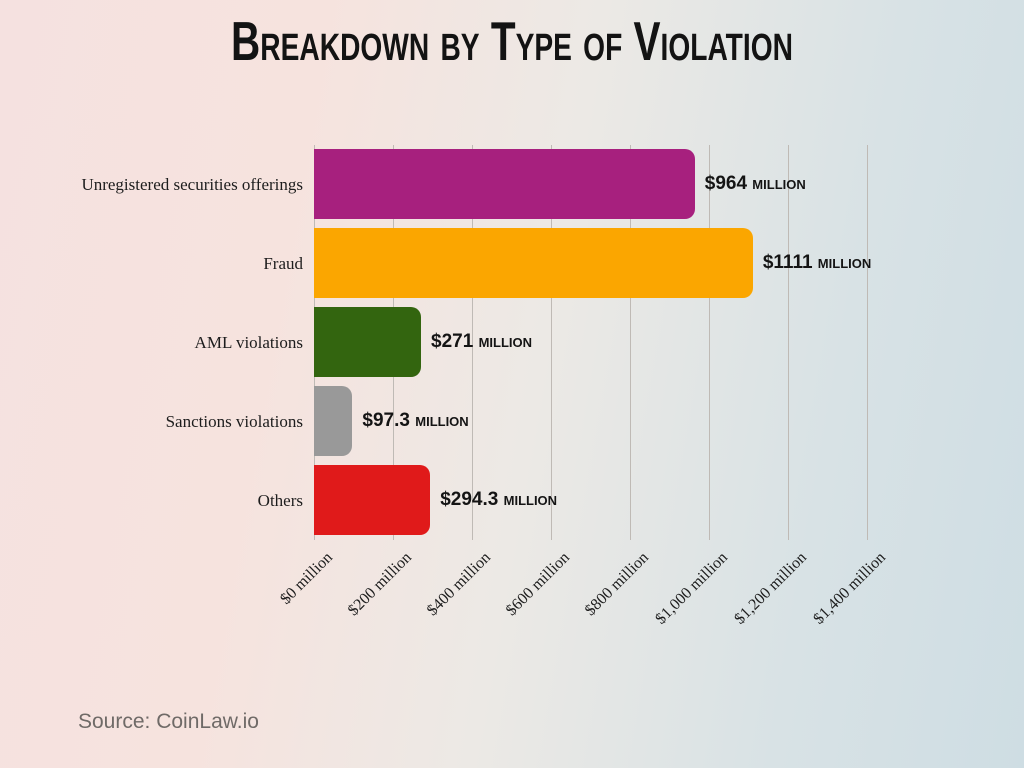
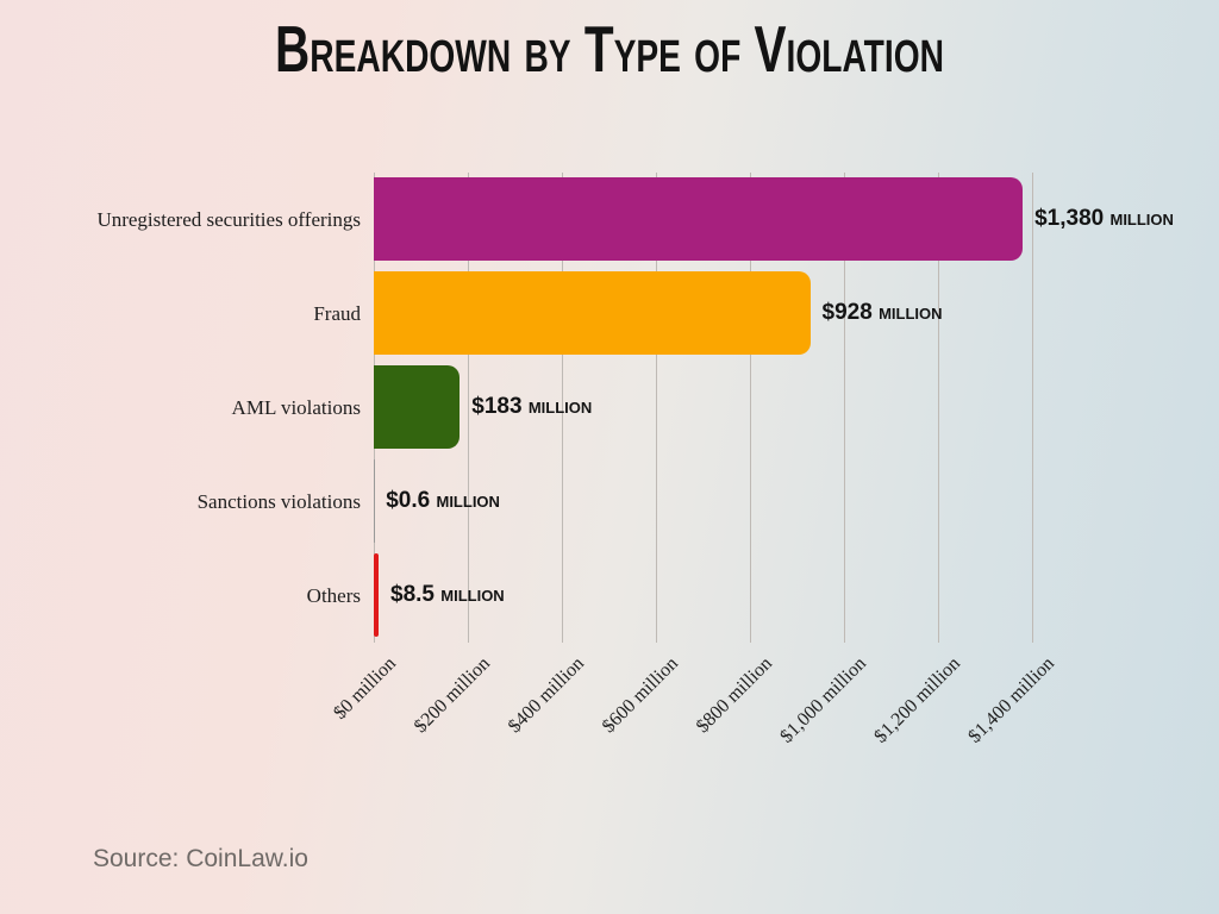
Unregistered securities offerings: $964 -> $1,380
Fraud: $1111 -> $928
AML violations: $271 -> $183
Sanctions violations: $97.3 -> $0.6
Others: $294.3 -> $8.5
